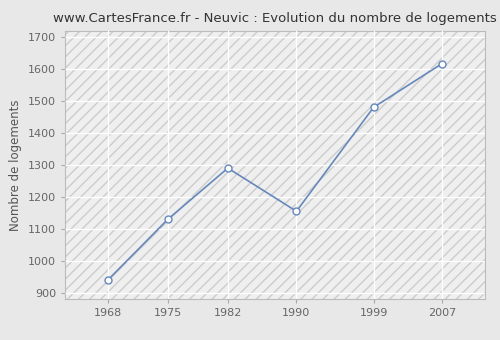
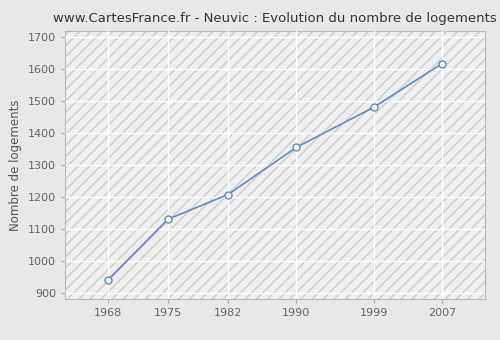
1982: 1290 -> 1207
1990: 1155 -> 1355
